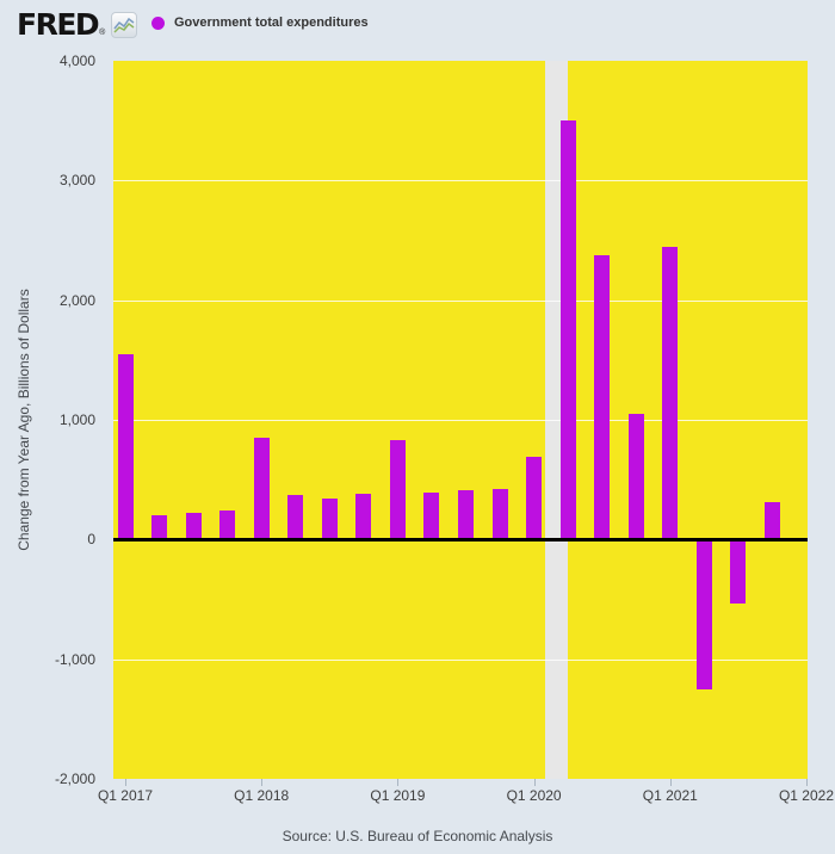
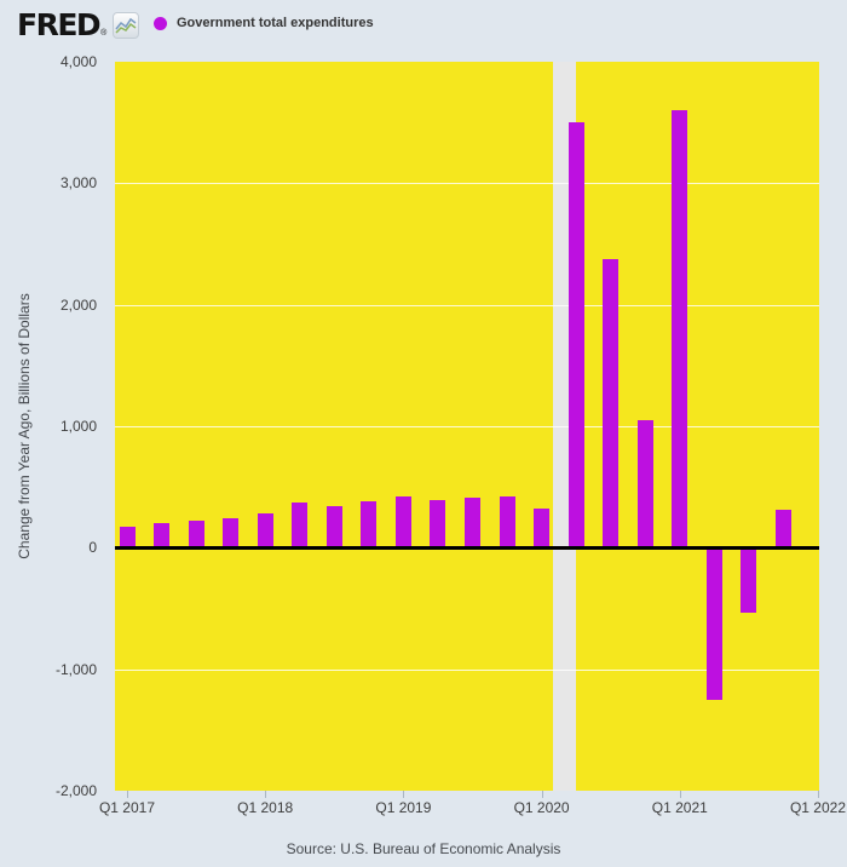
Q1 2017: 1550 -> 170
Q1 2018: 850 -> 280
Q1 2019: 830 -> 420
Q1 2020: 690 -> 320
Q1 2021: 2450 -> 3600
